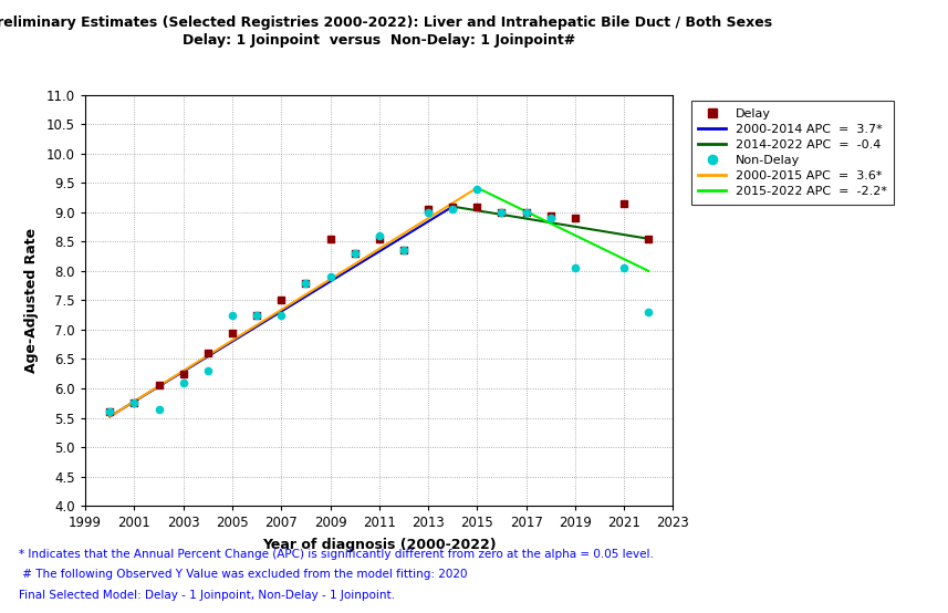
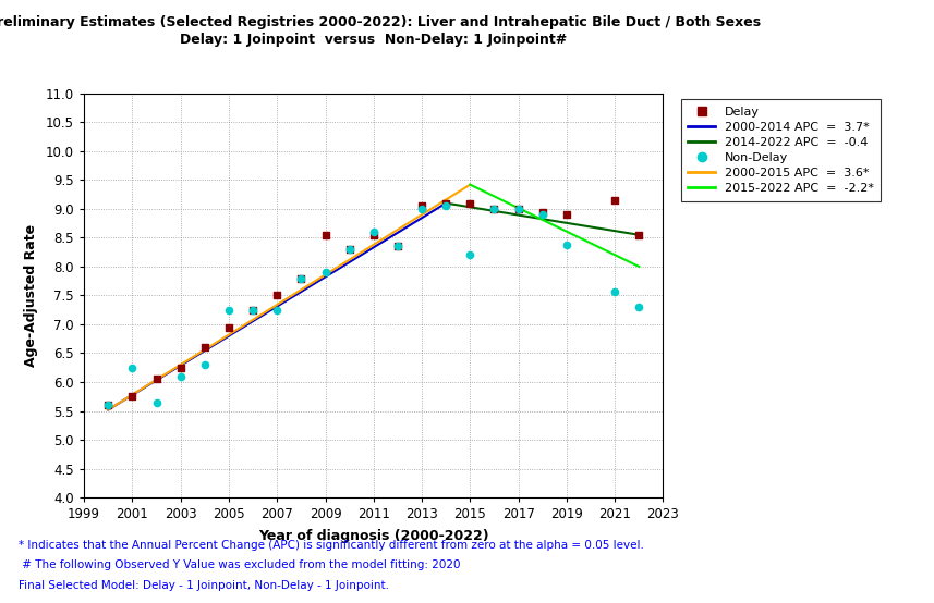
Non-Delay/2001: 5.75 -> 6.24
Non-Delay/2015: 9.40 -> 8.20
Non-Delay/2019: 8.05 -> 8.38
Non-Delay/2021: 8.05 -> 7.56
